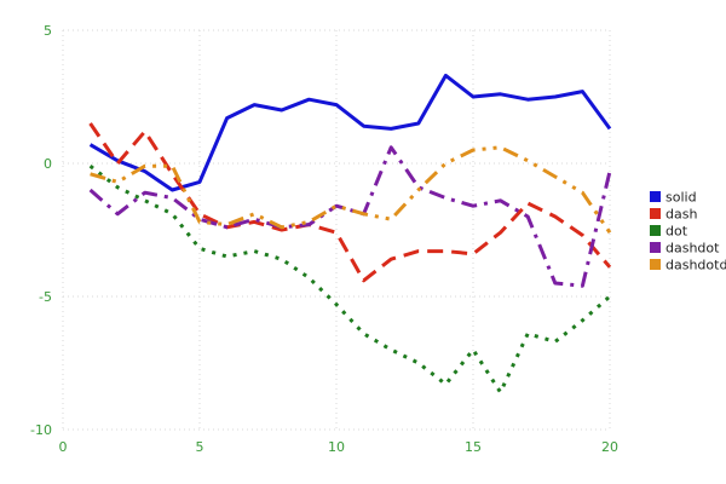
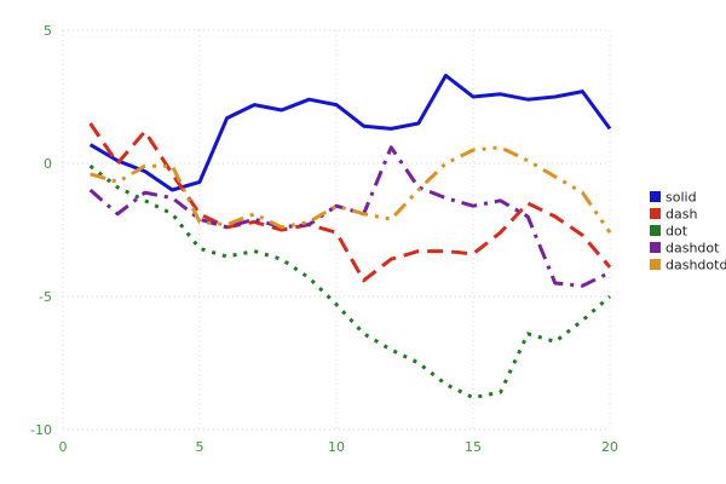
dot/15: -7.0 -> -8.8
dashdot/20: -0.3 -> -4.1
